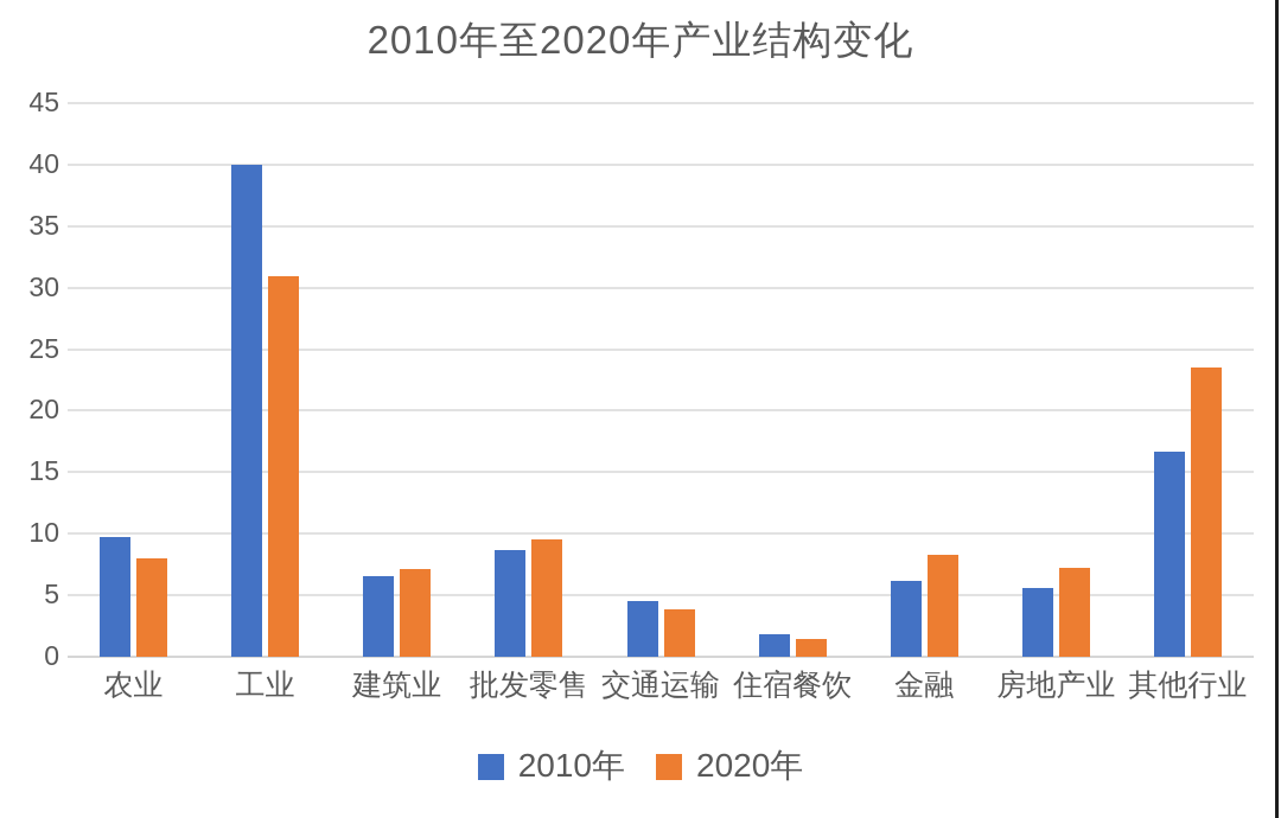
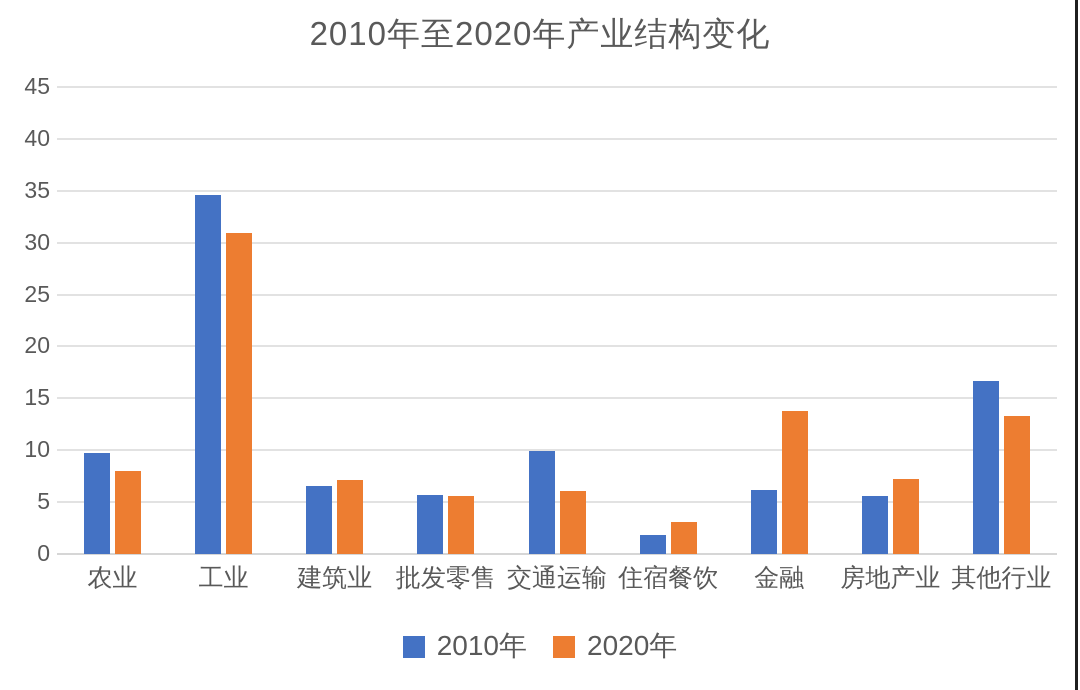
2010年/工业: 40.0 -> 34.6
2010年/批发零售: 8.7 -> 5.7
2020年/批发零售: 9.5 -> 5.6
2010年/交通运输: 4.5 -> 9.9
2020年/交通运输: 3.9 -> 6.1
2020年/住宿餐饮: 1.4 -> 3.1
2020年/金融: 8.3 -> 13.8
2020年/其他行业: 23.5 -> 13.3
